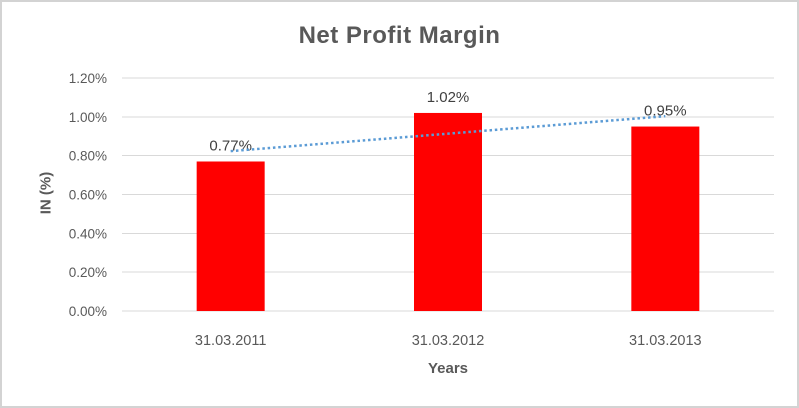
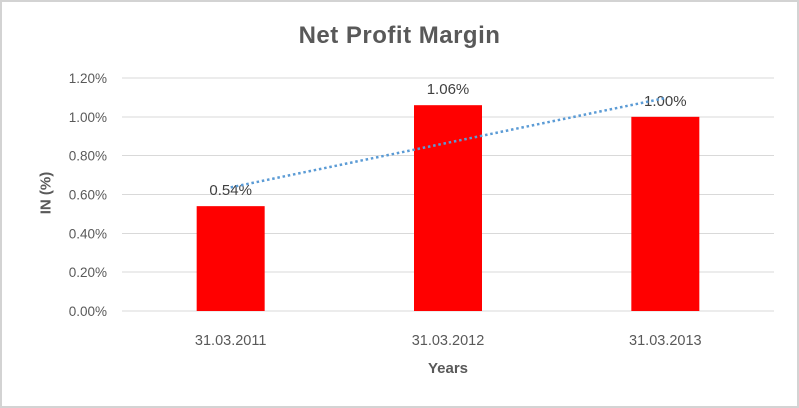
31.03.2011: 0.77% -> 0.54%
31.03.2012: 1.02% -> 1.06%
31.03.2013: 0.95% -> 1.00%
